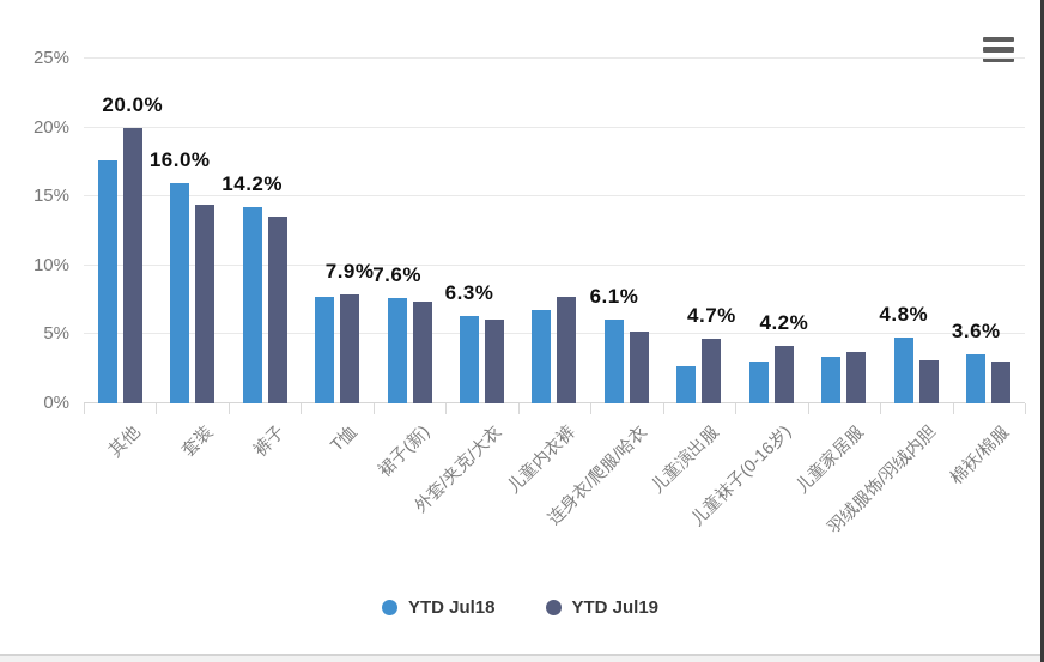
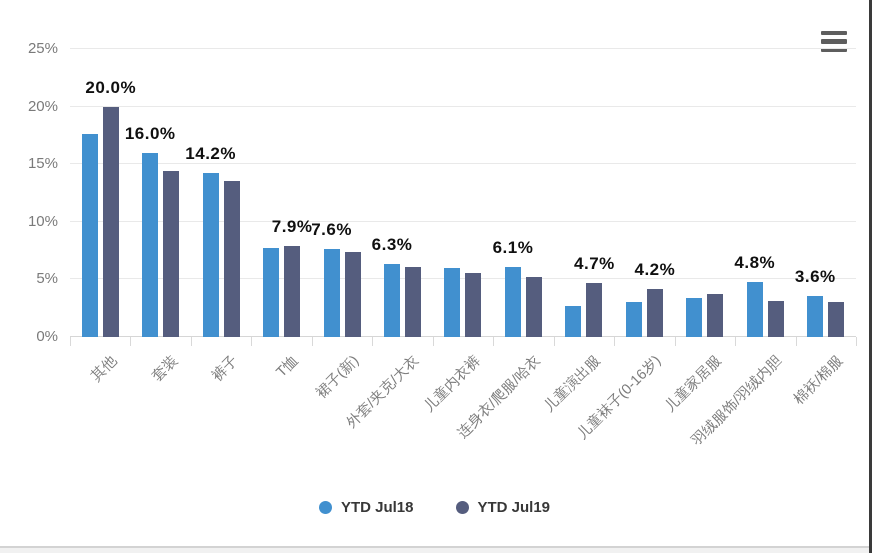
YTD Jul18/儿童内衣裤: 6.8% -> 6.0%
YTD Jul19/儿童内衣裤: 7.7% -> 5.6%
